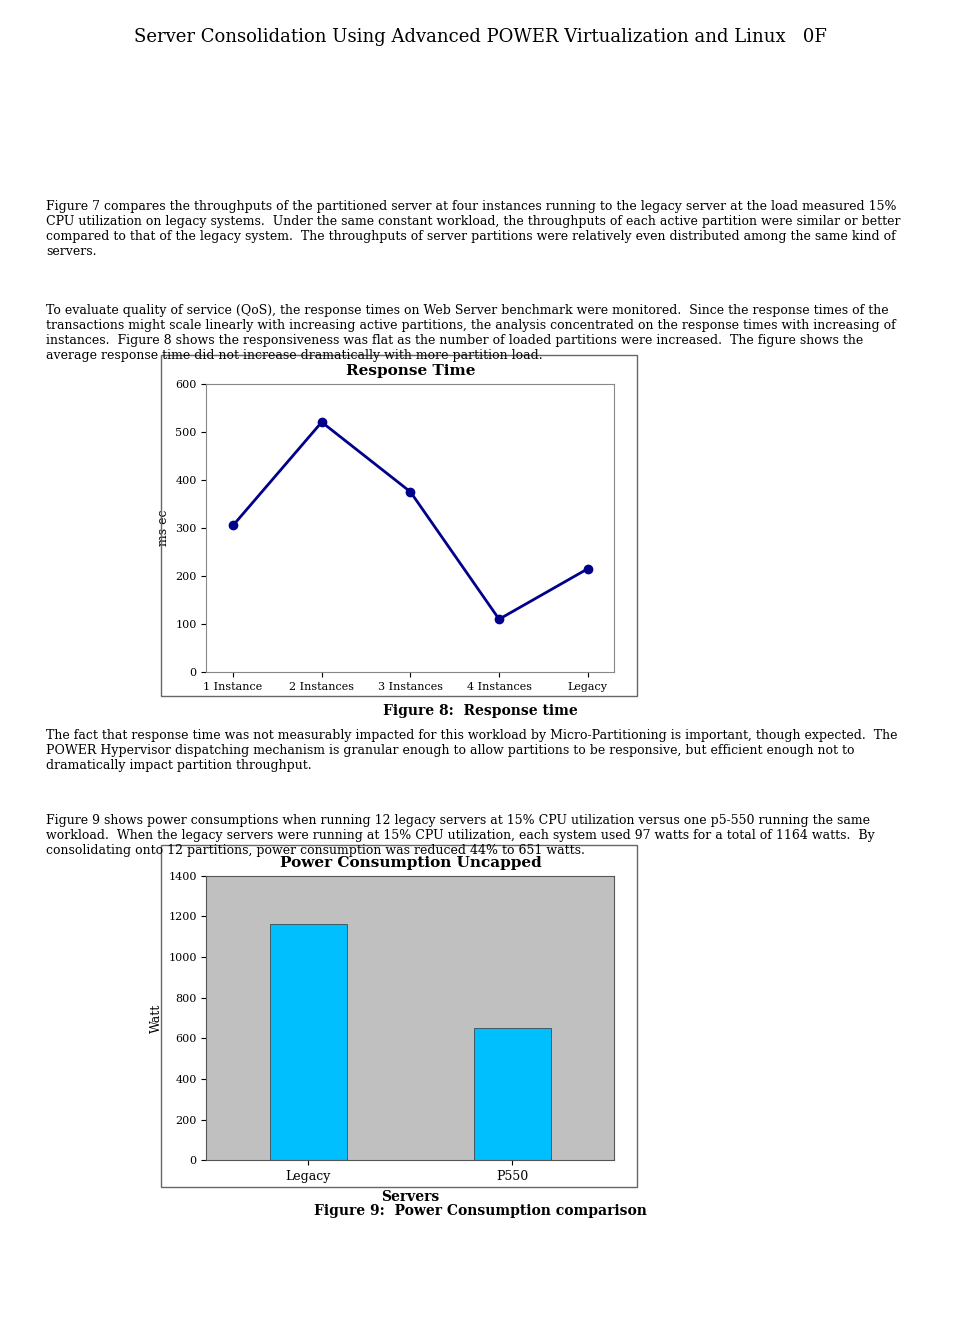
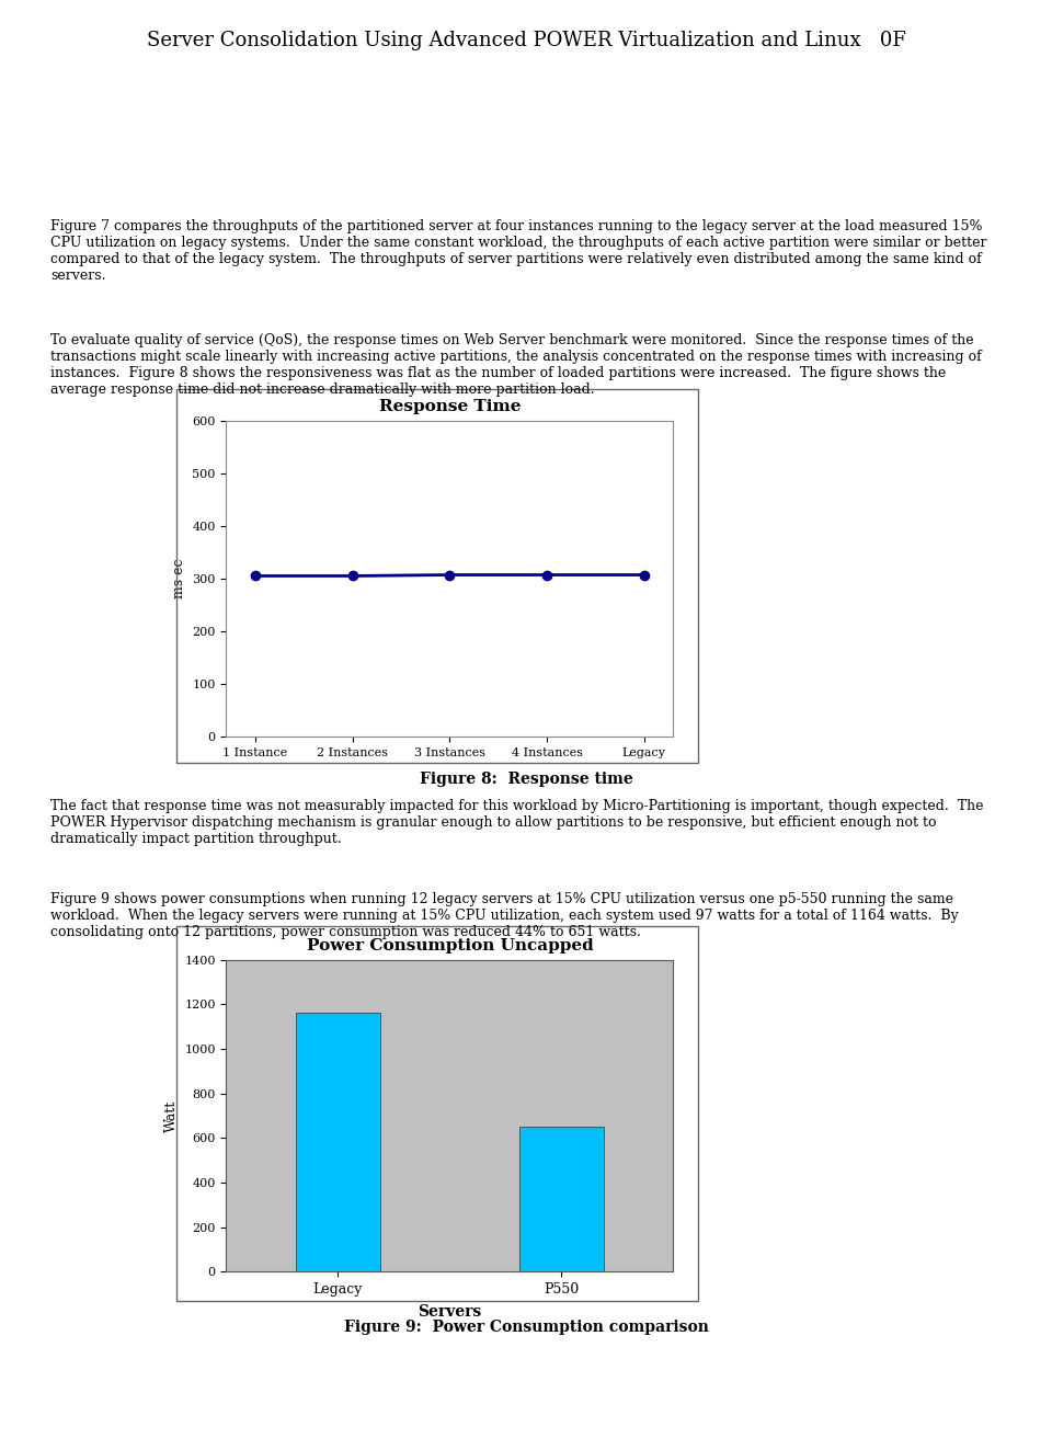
Response Time/2 Instances: 520 -> 305
Response Time/3 Instances: 375 -> 307
Response Time/4 Instances: 110 -> 307
Response Time/Legacy: 215 -> 307
